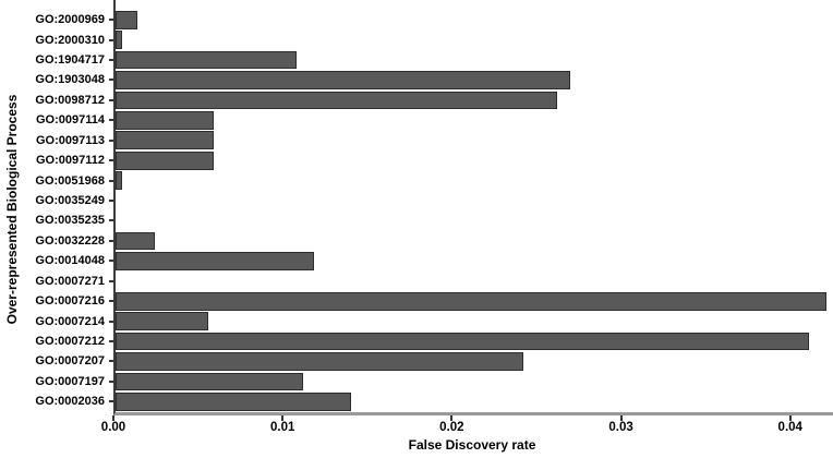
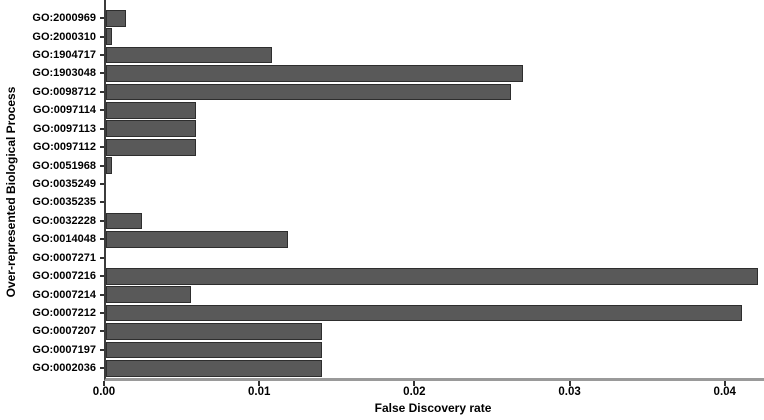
GO:0007207: 0.0241 -> 0.0139
GO:0007197: 0.0111 -> 0.0139
